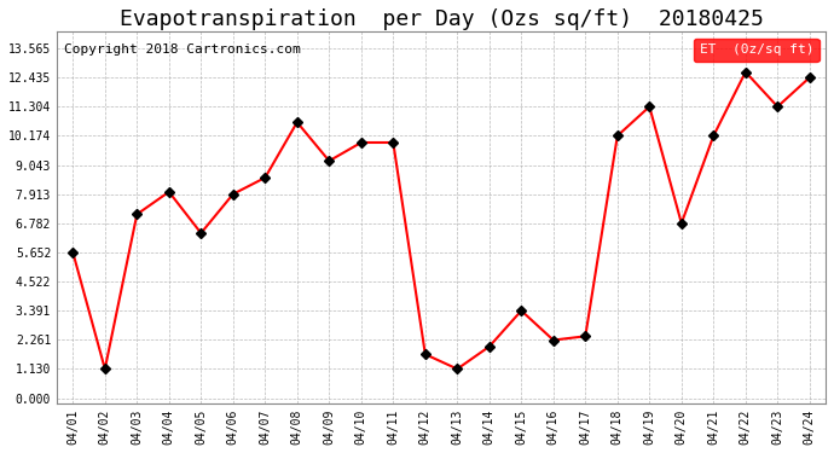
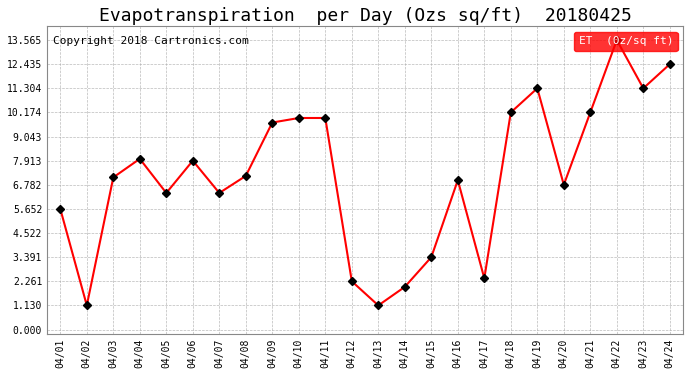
04/07: 8.55 -> 6.40
04/08: 10.70 -> 7.20
04/09: 9.20 -> 9.70
04/12: 1.70 -> 2.26
04/16: 2.25 -> 7.00
04/22: 12.65 -> 13.56
